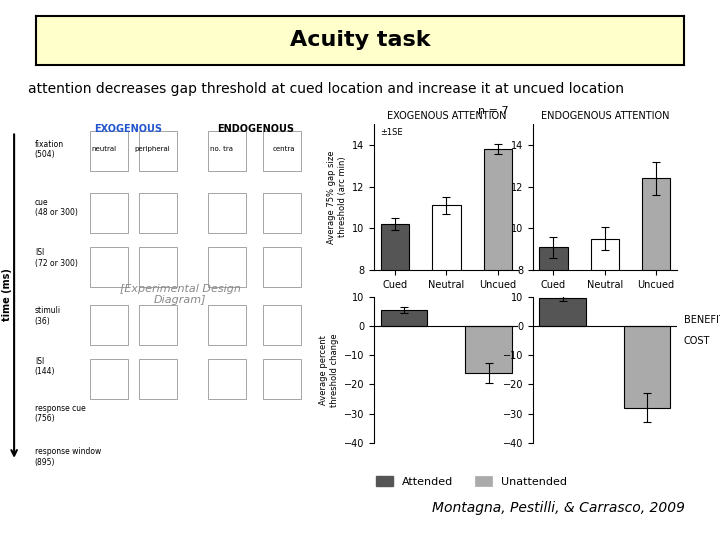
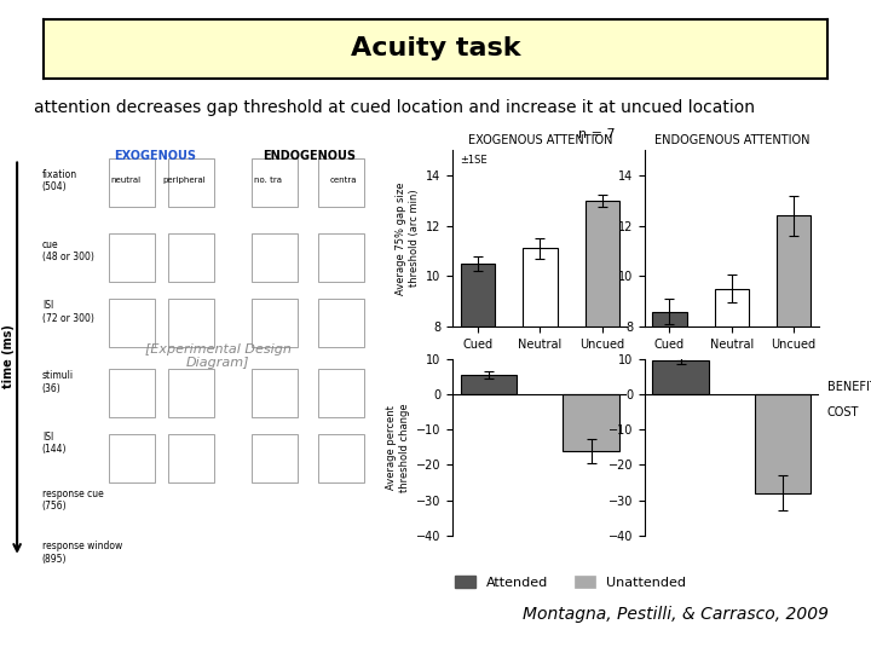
EXOGENOUS ATTENTION/Cued: 10.2 -> 10.5
EXOGENOUS ATTENTION/Uncued: 13.8 -> 13.0
ENDOGENOUS ATTENTION/Cued: 9.1 -> 8.6
